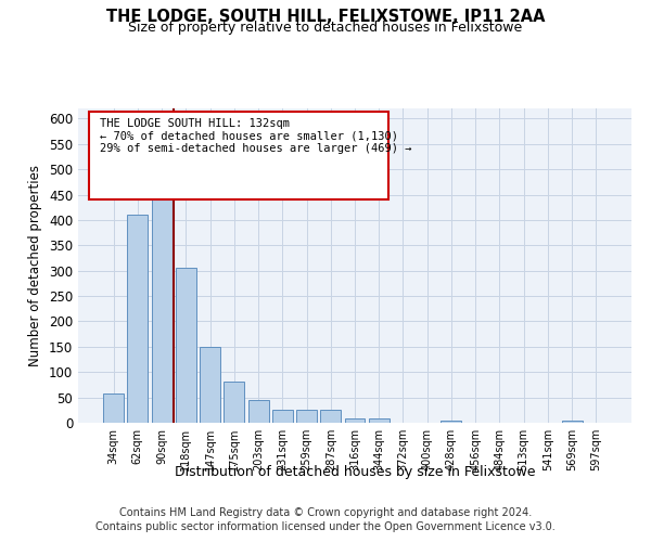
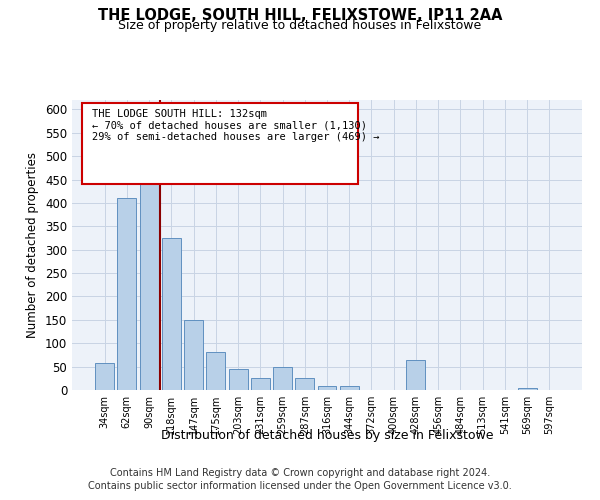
118sqm: 305 -> 325
259sqm: 25 -> 50
428sqm: 5 -> 65
